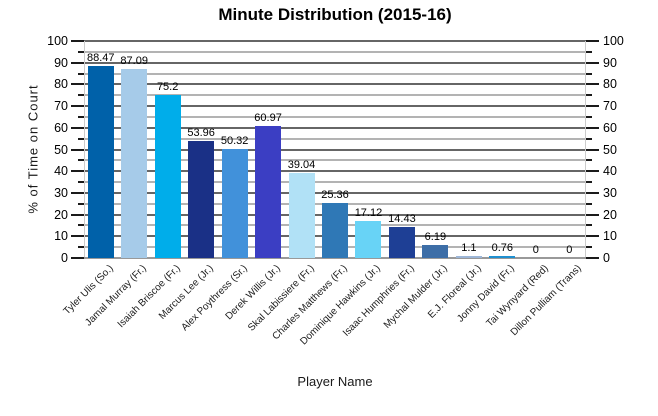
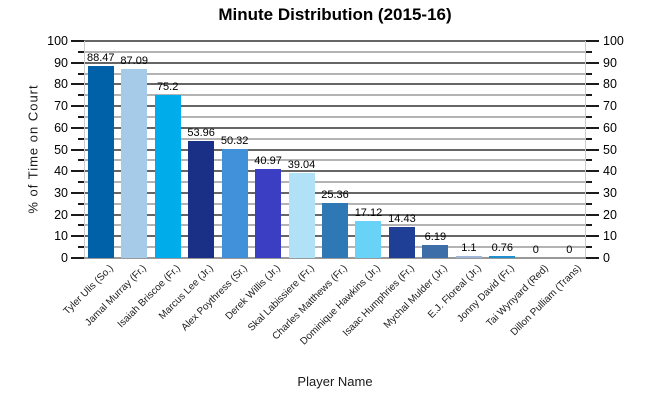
Derek Willis (Jr.): 60.97 -> 40.97
